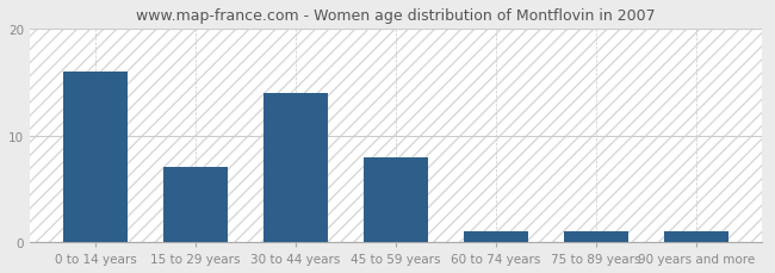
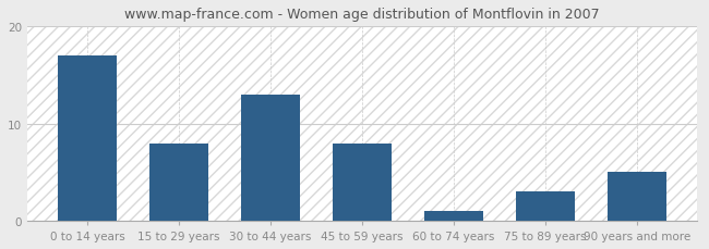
0 to 14 years: 16 -> 17
15 to 29 years: 7 -> 8
30 to 44 years: 14 -> 13
75 to 89 years: 1 -> 3
90 years and more: 1 -> 5
